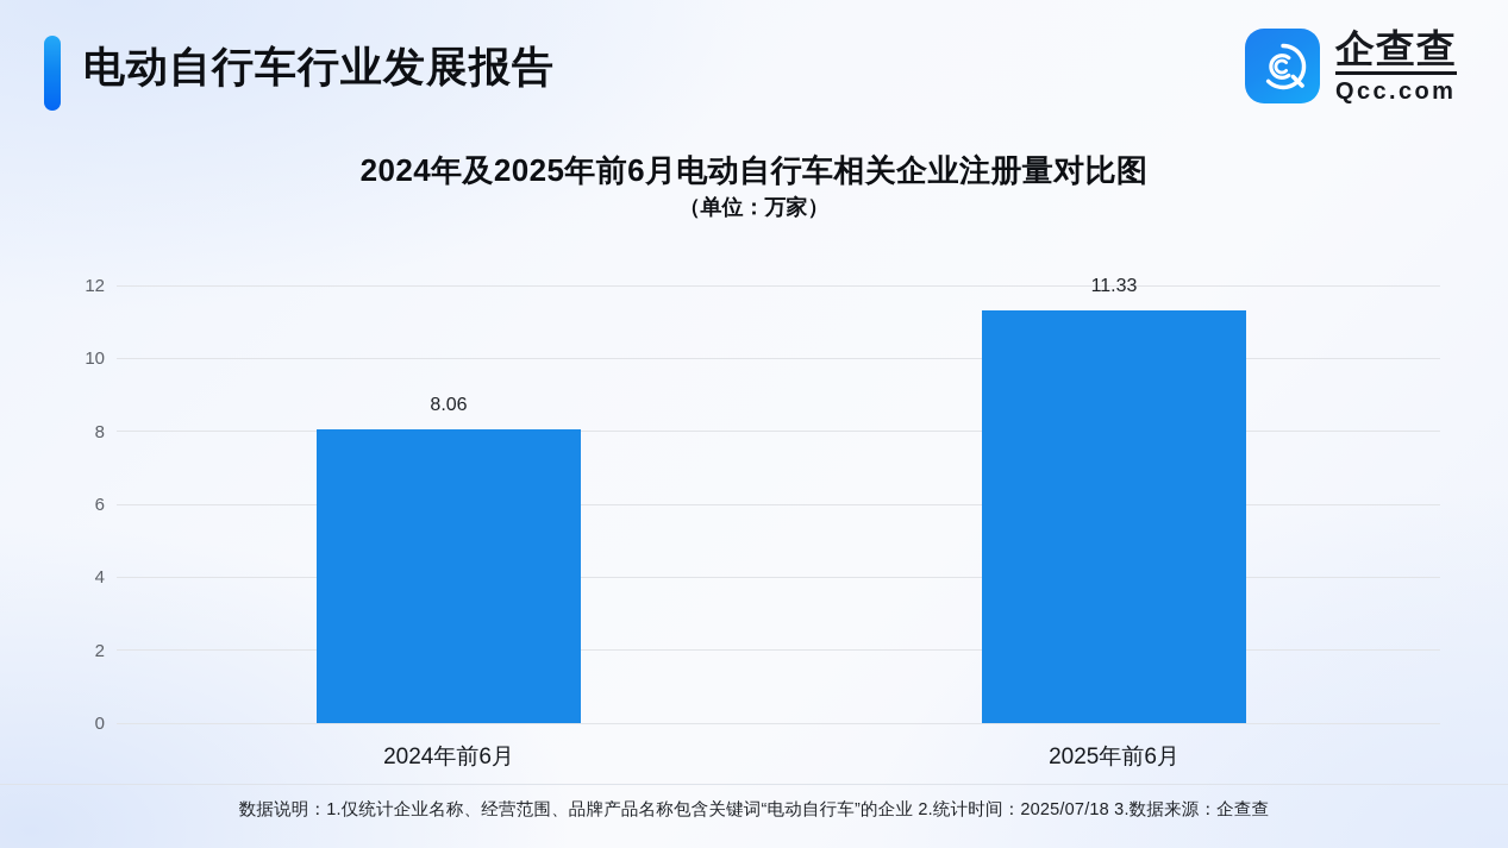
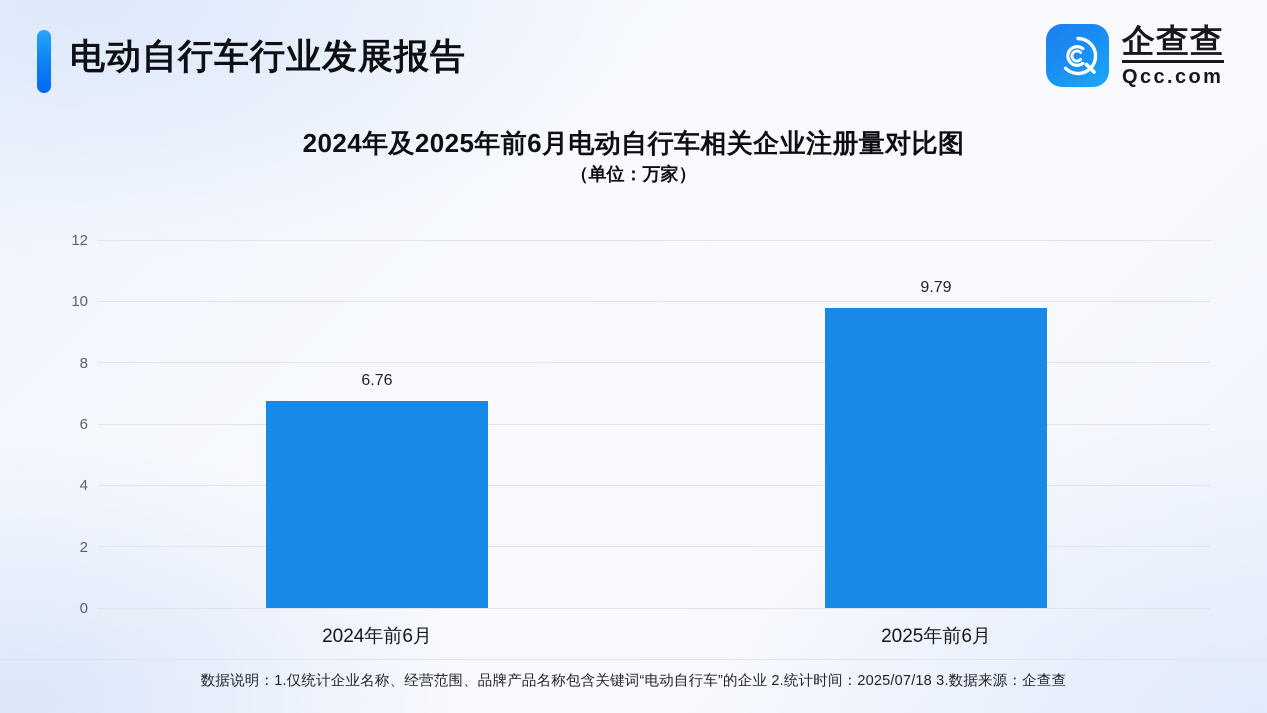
2024年前6月: 8.06 -> 6.76
2025年前6月: 11.33 -> 9.79
